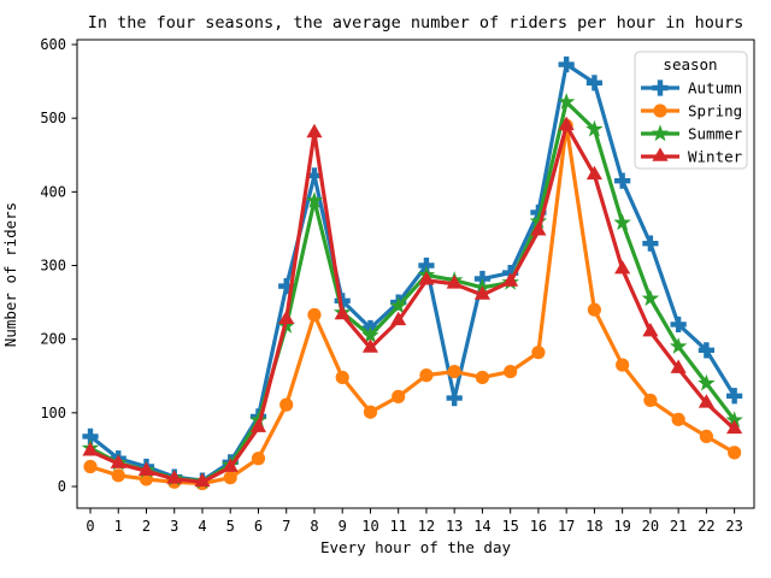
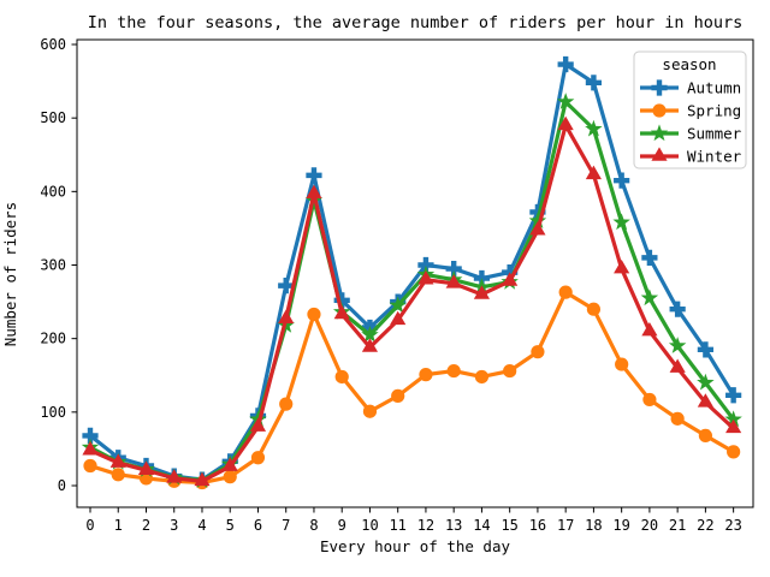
Winter/8: 480 -> 400
Autumn/13: 120 -> 300
Spring/17: 490 -> 260
Autumn/20: 330 -> 310
Autumn/21: 220 -> 240
